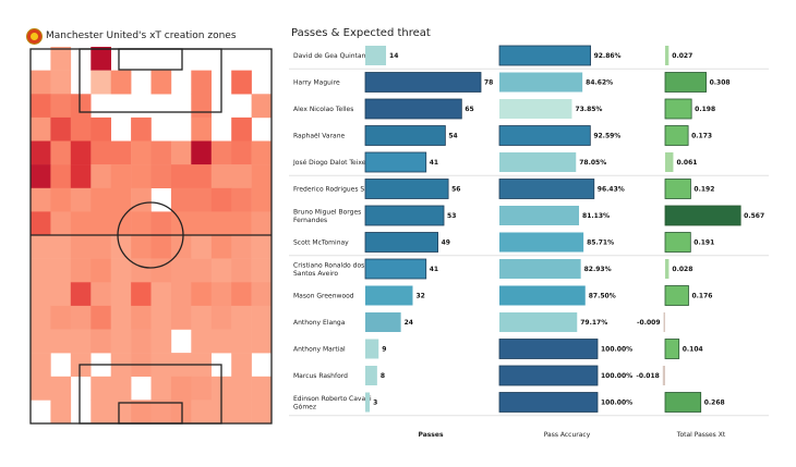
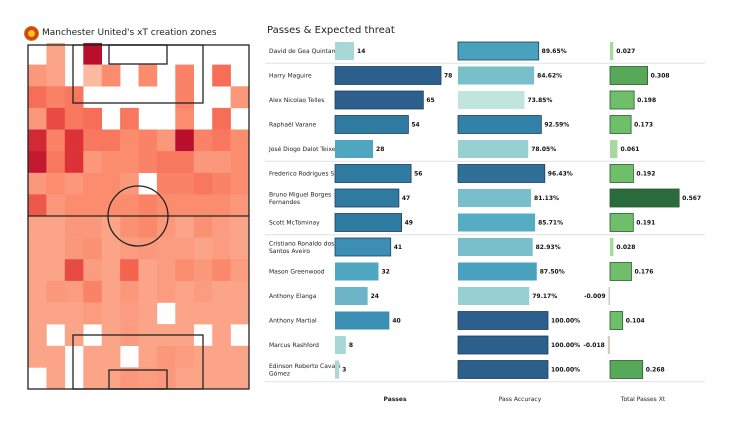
Passes & Expected threat/Pass Accuracy/David de Gea Quintana: 92.86% -> 89.65%
Passes & Expected threat/Passes/José Diogo Dalot Teixeira: 41 -> 28
Passes & Expected threat/Passes/Bruno Miguel Borges Fernandes: 53 -> 47
Passes & Expected threat/Passes/Anthony Martial: 9 -> 40
